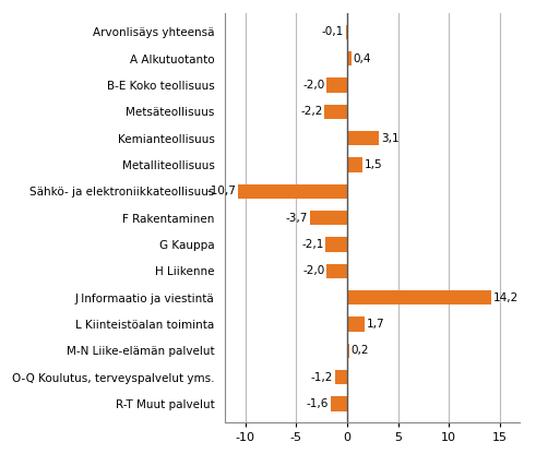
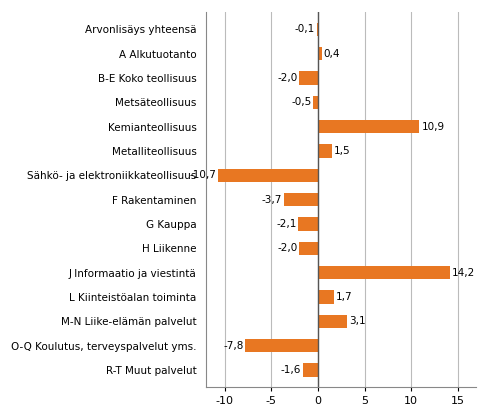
Metsäteollisuus: -2,2 -> -0,5
Kemianteollisuus: 3,1 -> 10,9
M-N Liike-elämän palvelut: 0,2 -> 3,1
O-Q Koulutus, terveyspalvelut yms.: -1,2 -> -7,8
